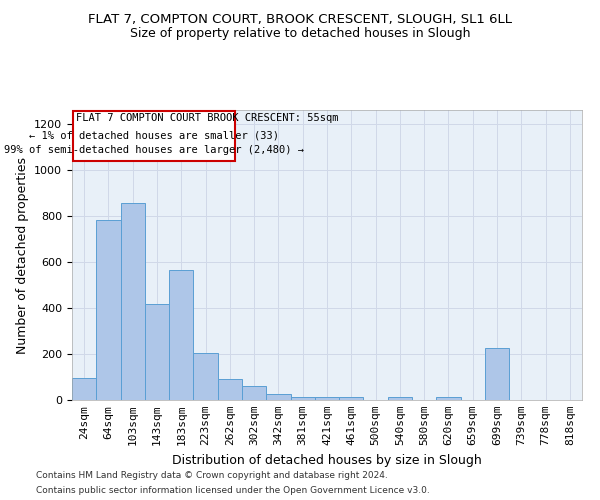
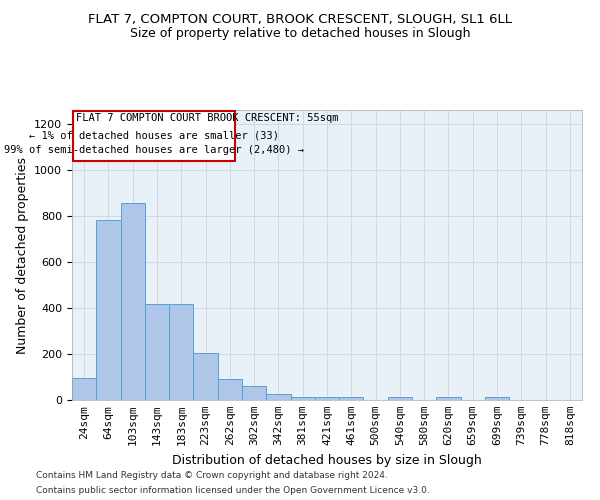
183sqm: 565 -> 415
699sqm: 225 -> 12
